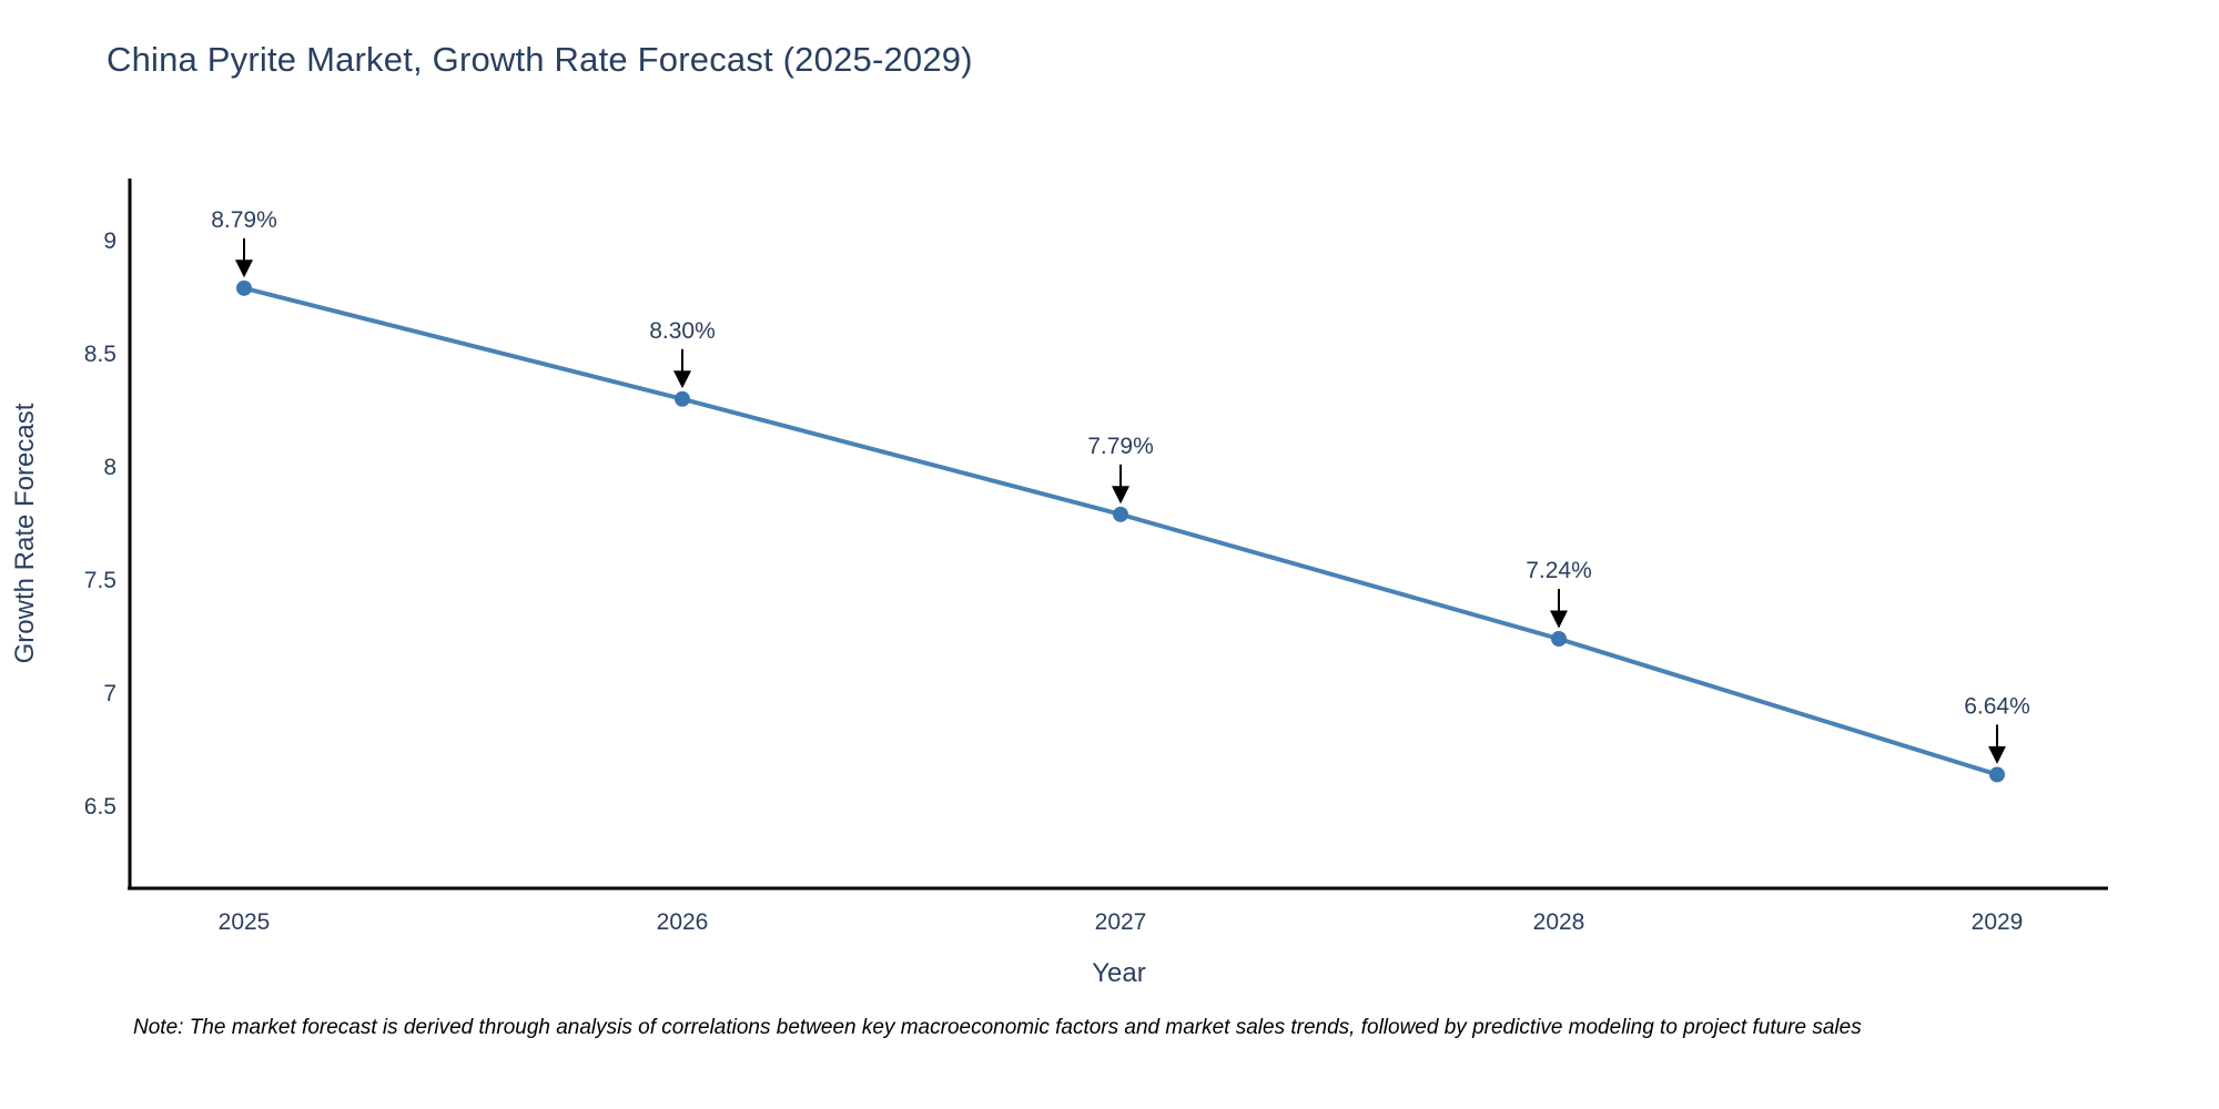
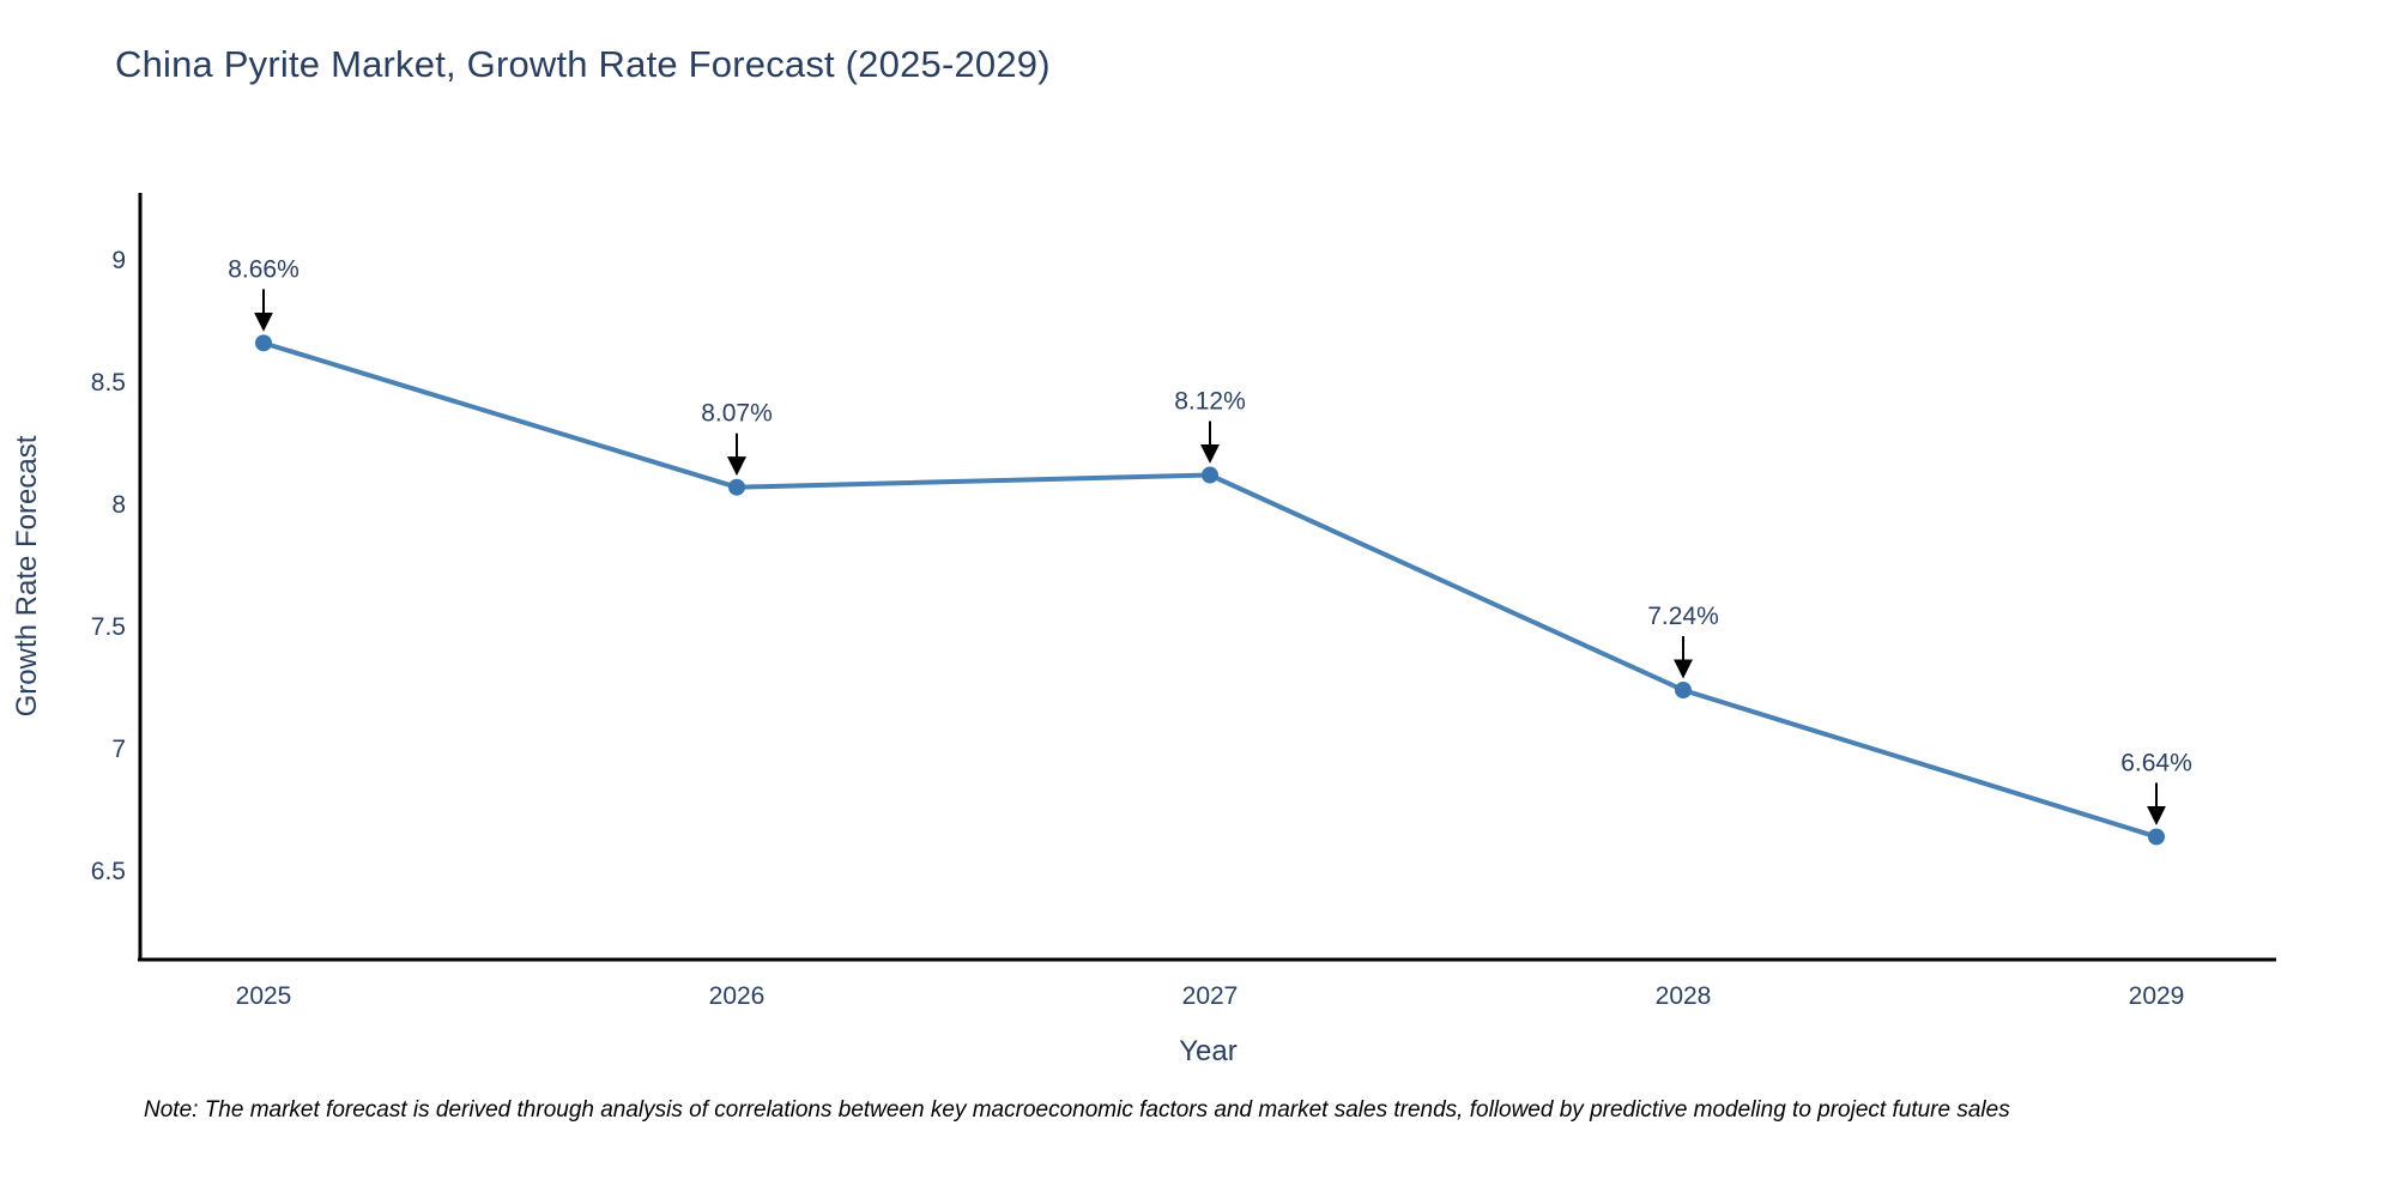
2025: 8.79% -> 8.66%
2026: 8.30% -> 8.07%
2027: 7.79% -> 8.12%
